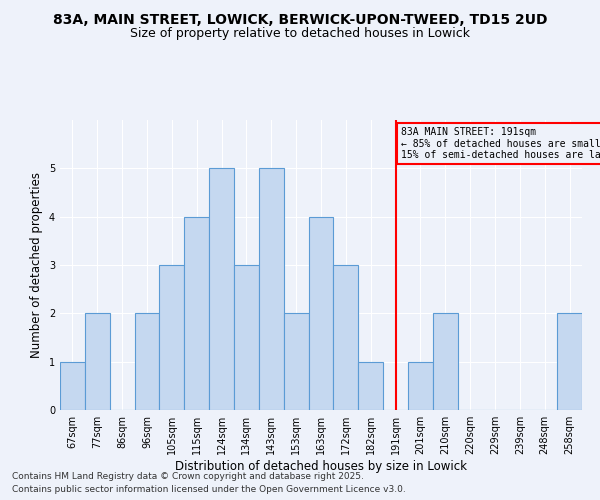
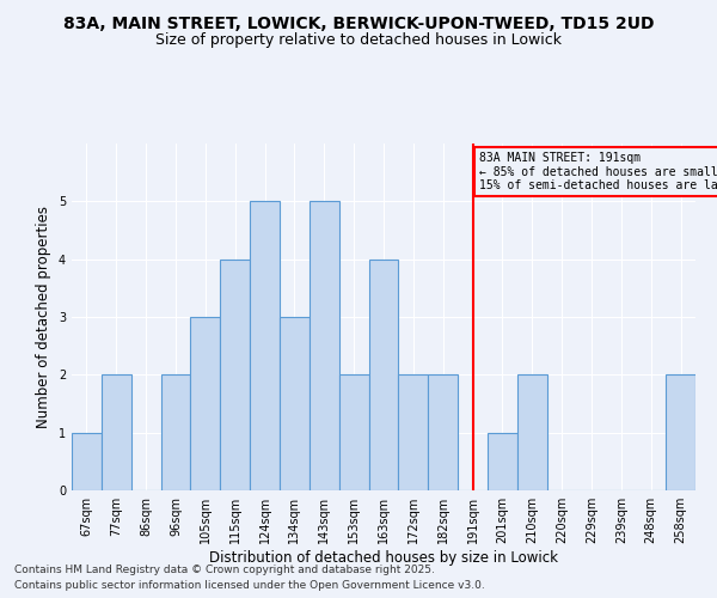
172sqm: 3 -> 2
182sqm: 1 -> 2
